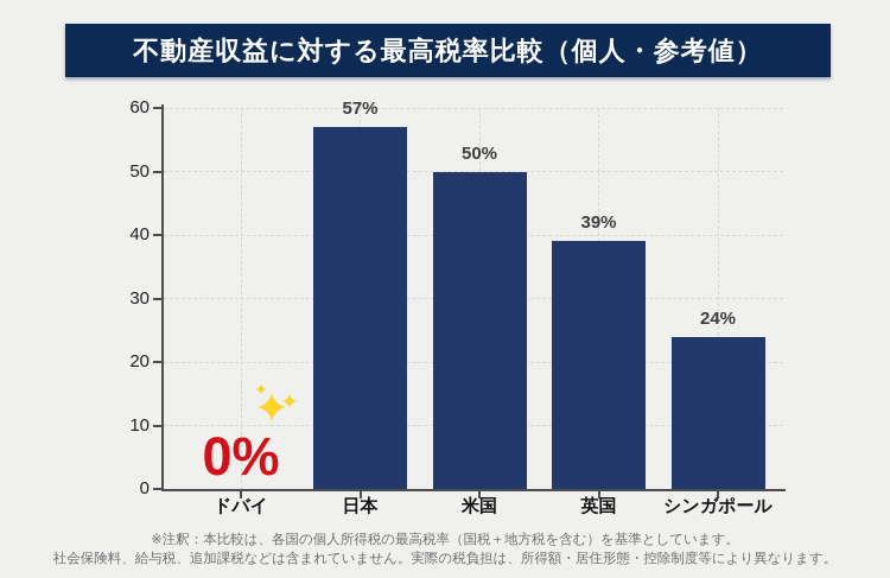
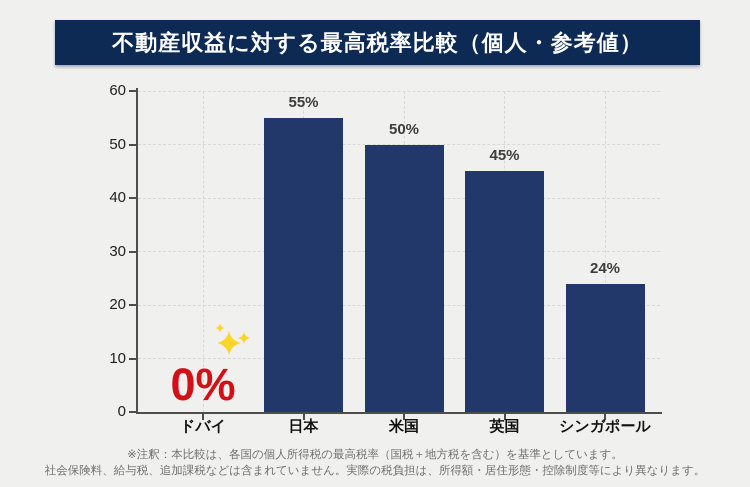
日本: 57% -> 55%
英国: 39% -> 45%
